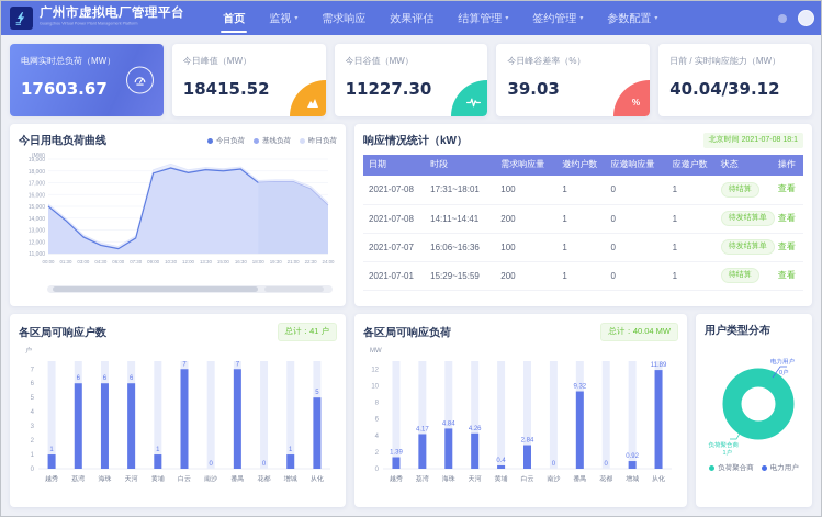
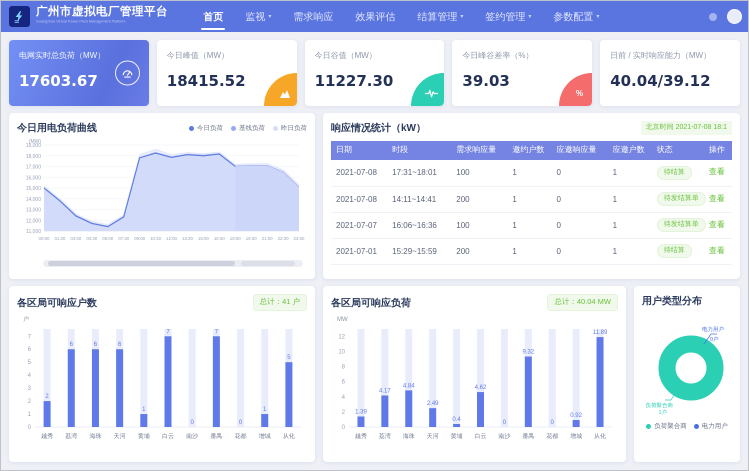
各区局可响应户数/越秀: 1 -> 2
各区局可响应负荷/天河: 4.26 -> 2.49
各区局可响应负荷/白云: 2.84 -> 4.62
